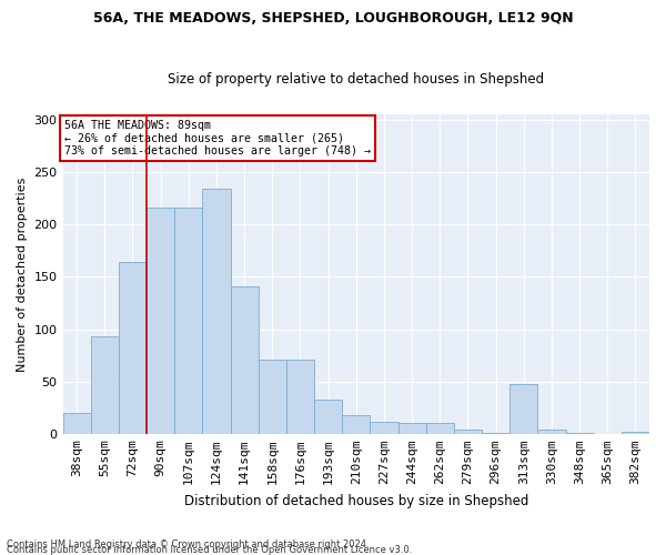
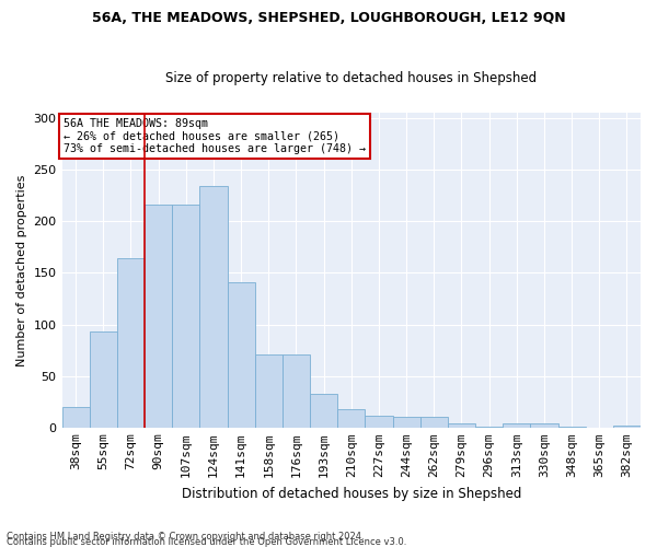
313sqm: 48 -> 4
